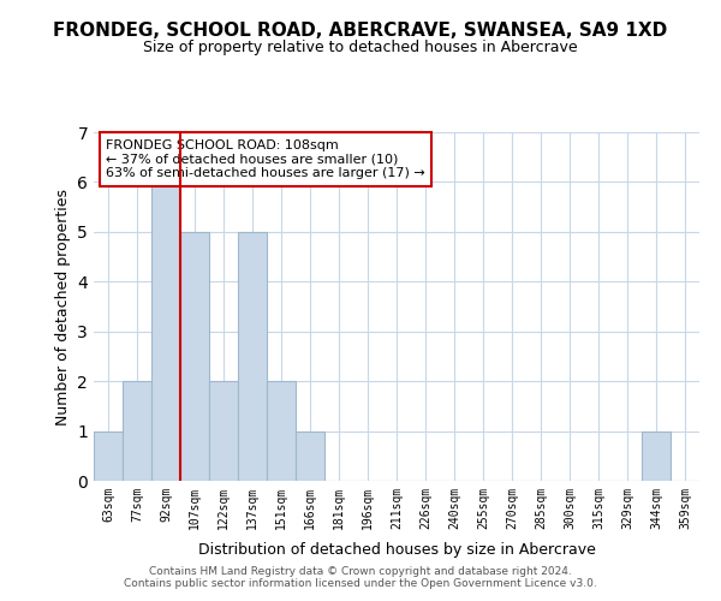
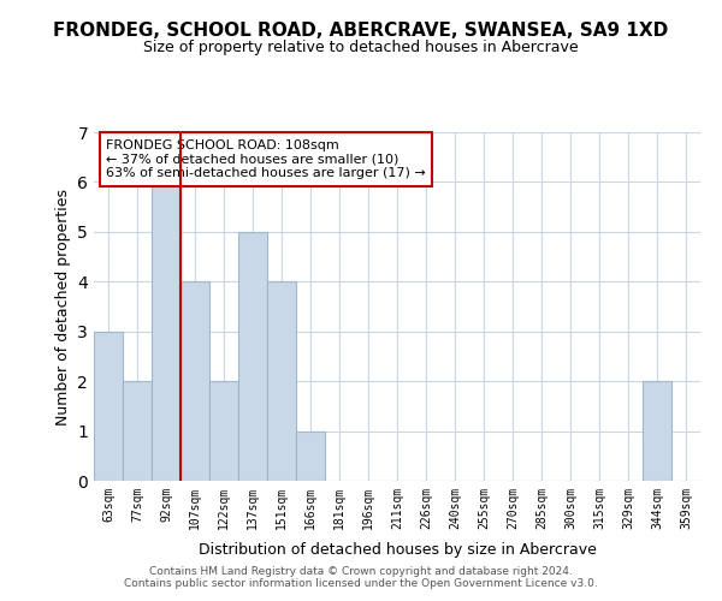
63sqm: 1 -> 3
107sqm: 5 -> 4
151sqm: 2 -> 4
344sqm: 1 -> 2
